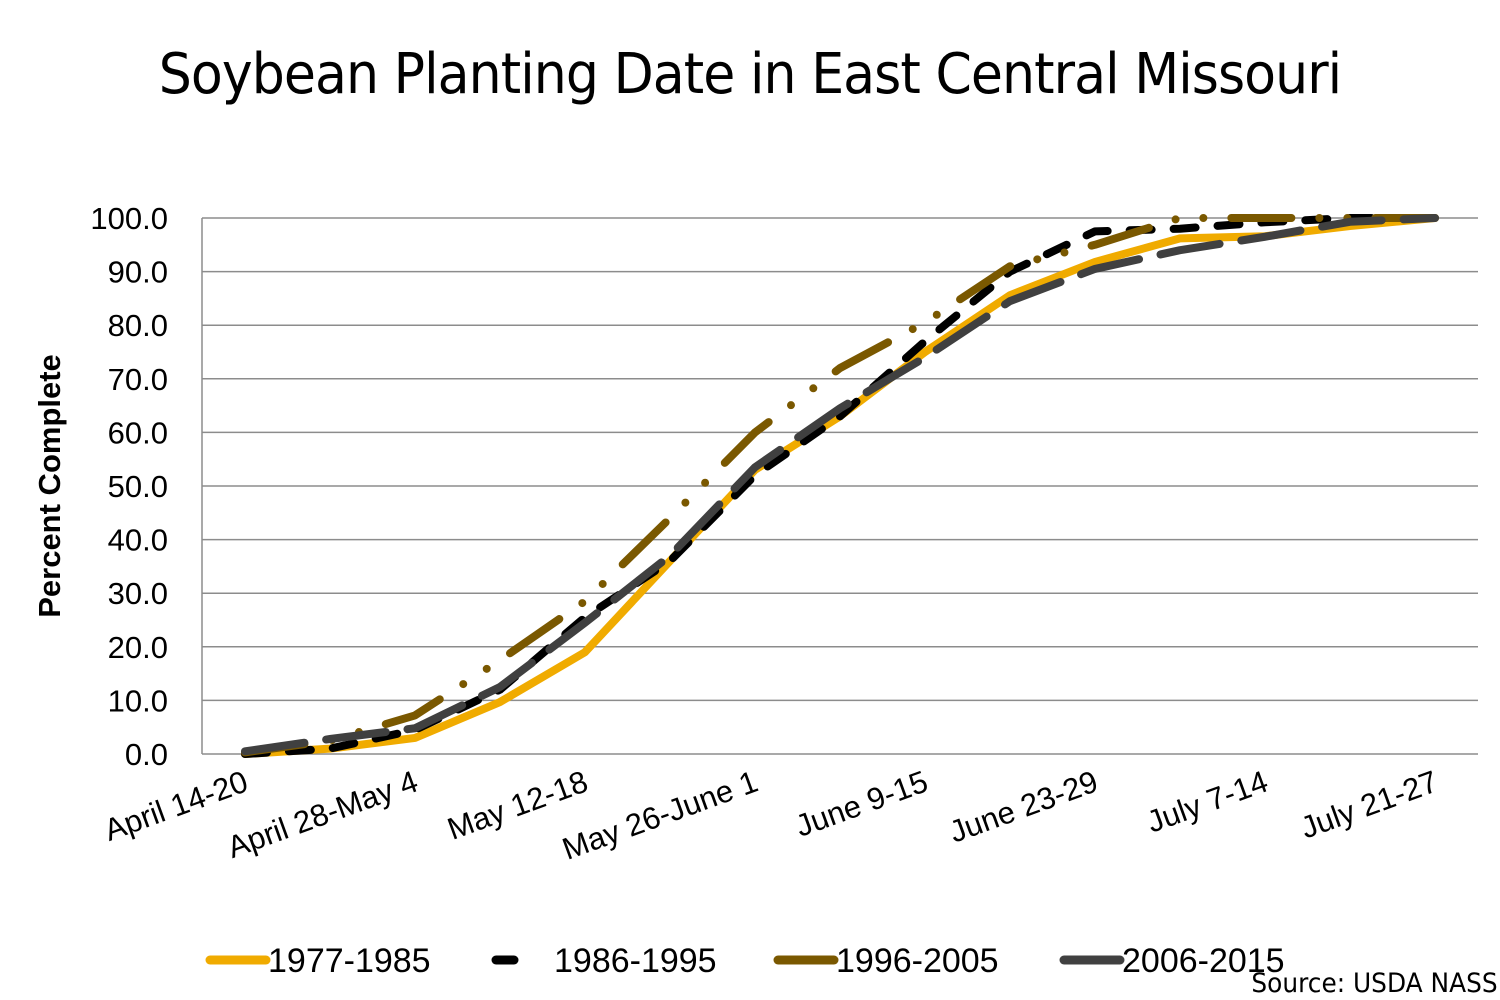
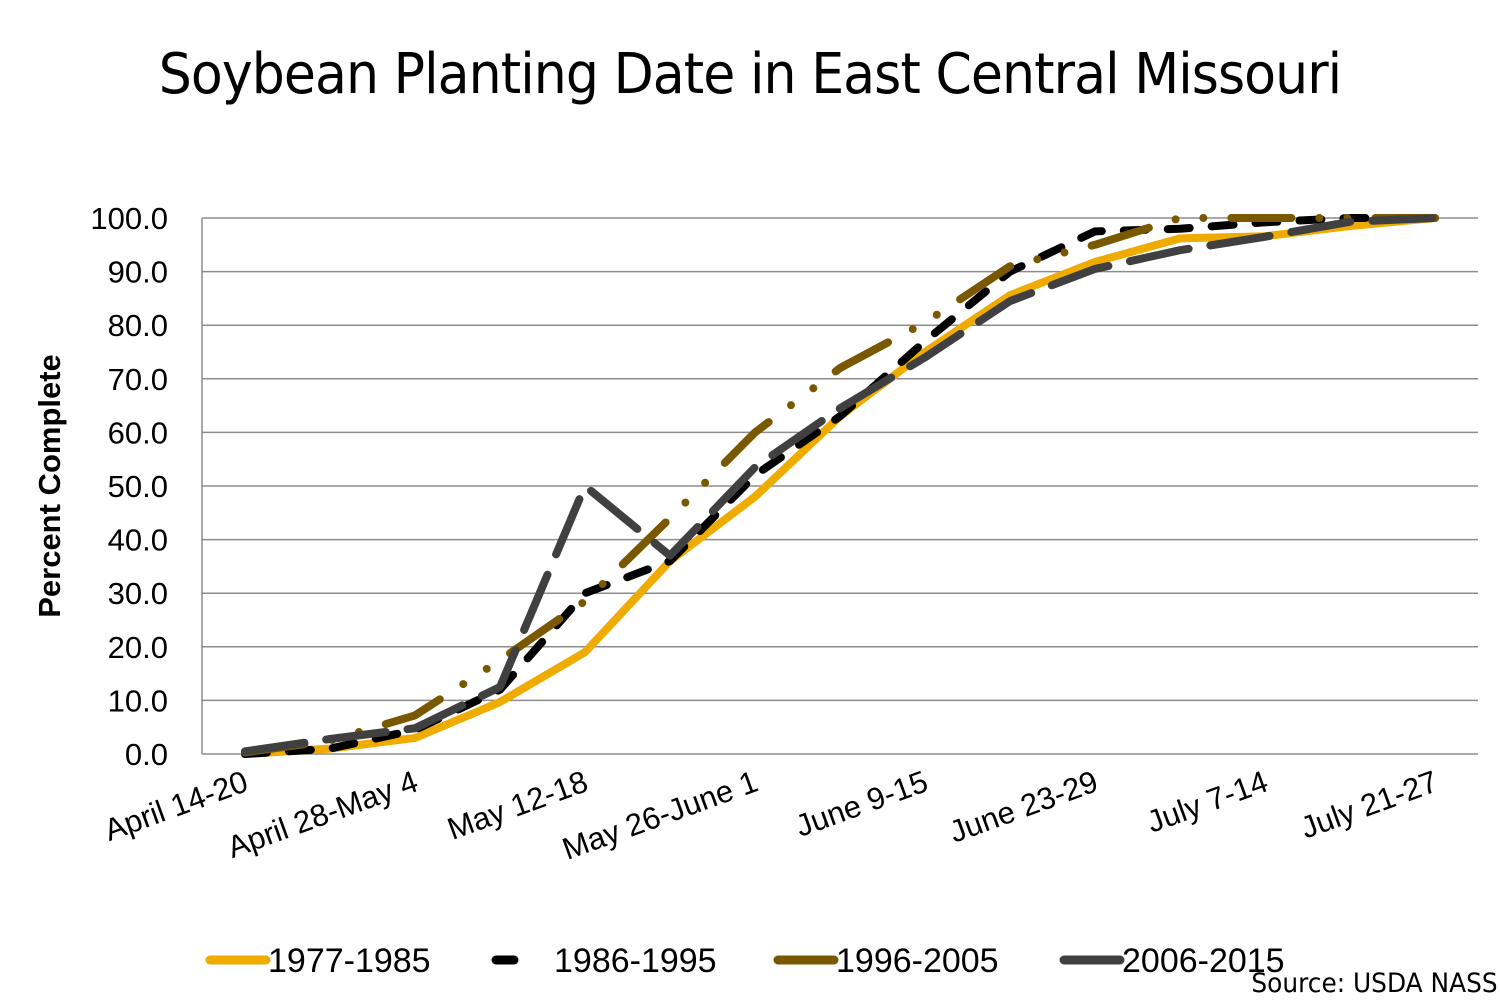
1986-1995/May 12-18: 26 -> 30
2006-2015/May 12-18: 24 -> 50
1977-1985/May 26-June 1: 53 -> 48
